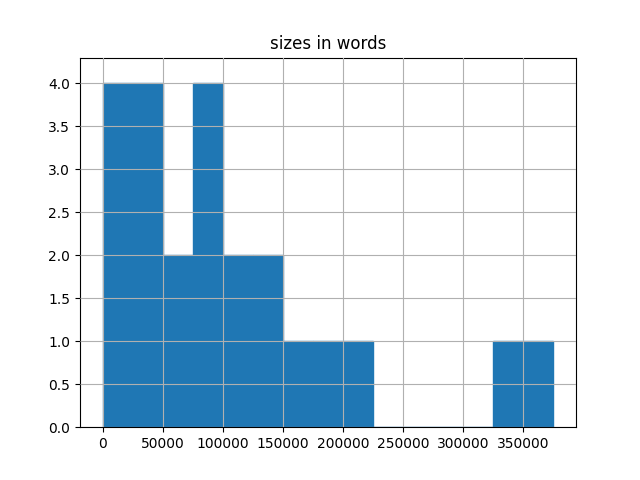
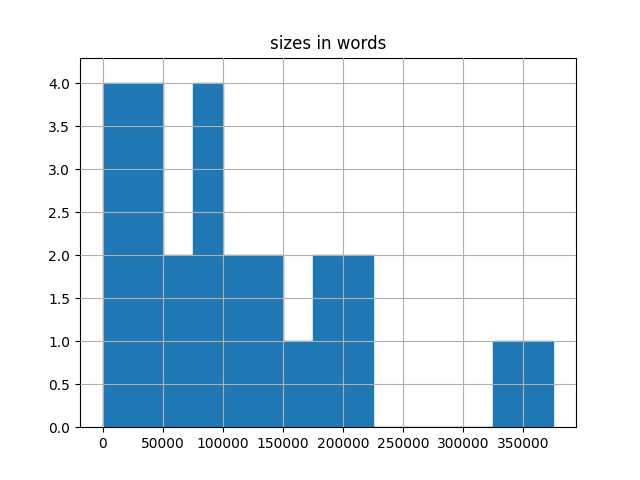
200000: 1 -> 2
